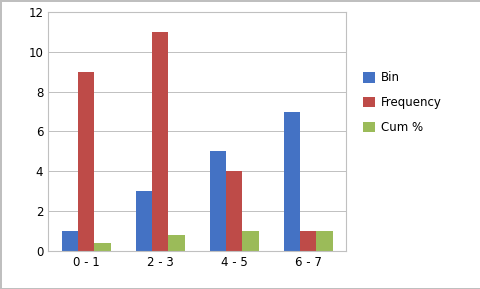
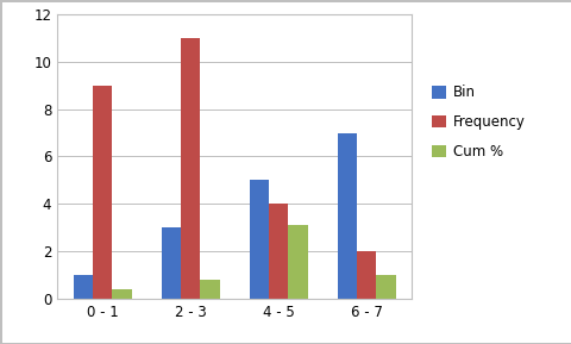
Cum %/4 - 5: 1.0 -> 3.1
Frequency/6 - 7: 1 -> 2
